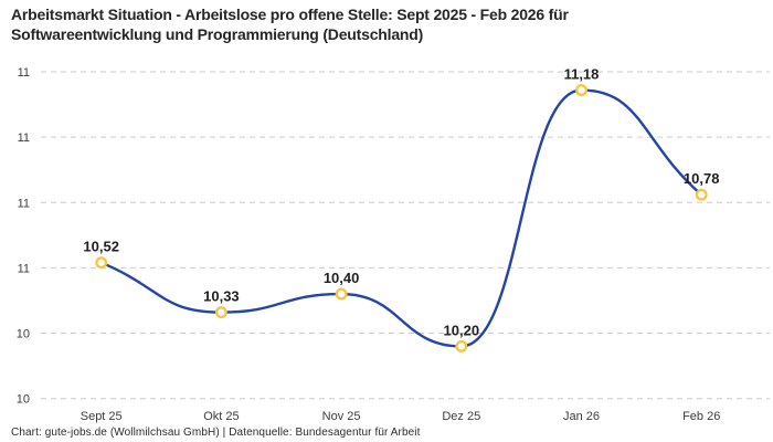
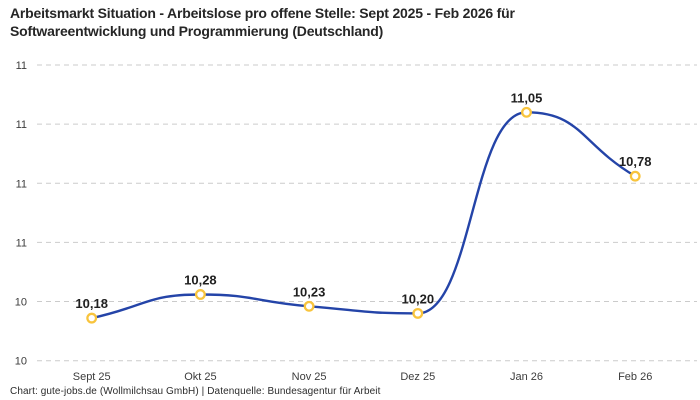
Sept 25: 10,52 -> 10,18
Okt 25: 10,33 -> 10,28
Nov 25: 10,40 -> 10,23
Jan 26: 11,18 -> 11,05
